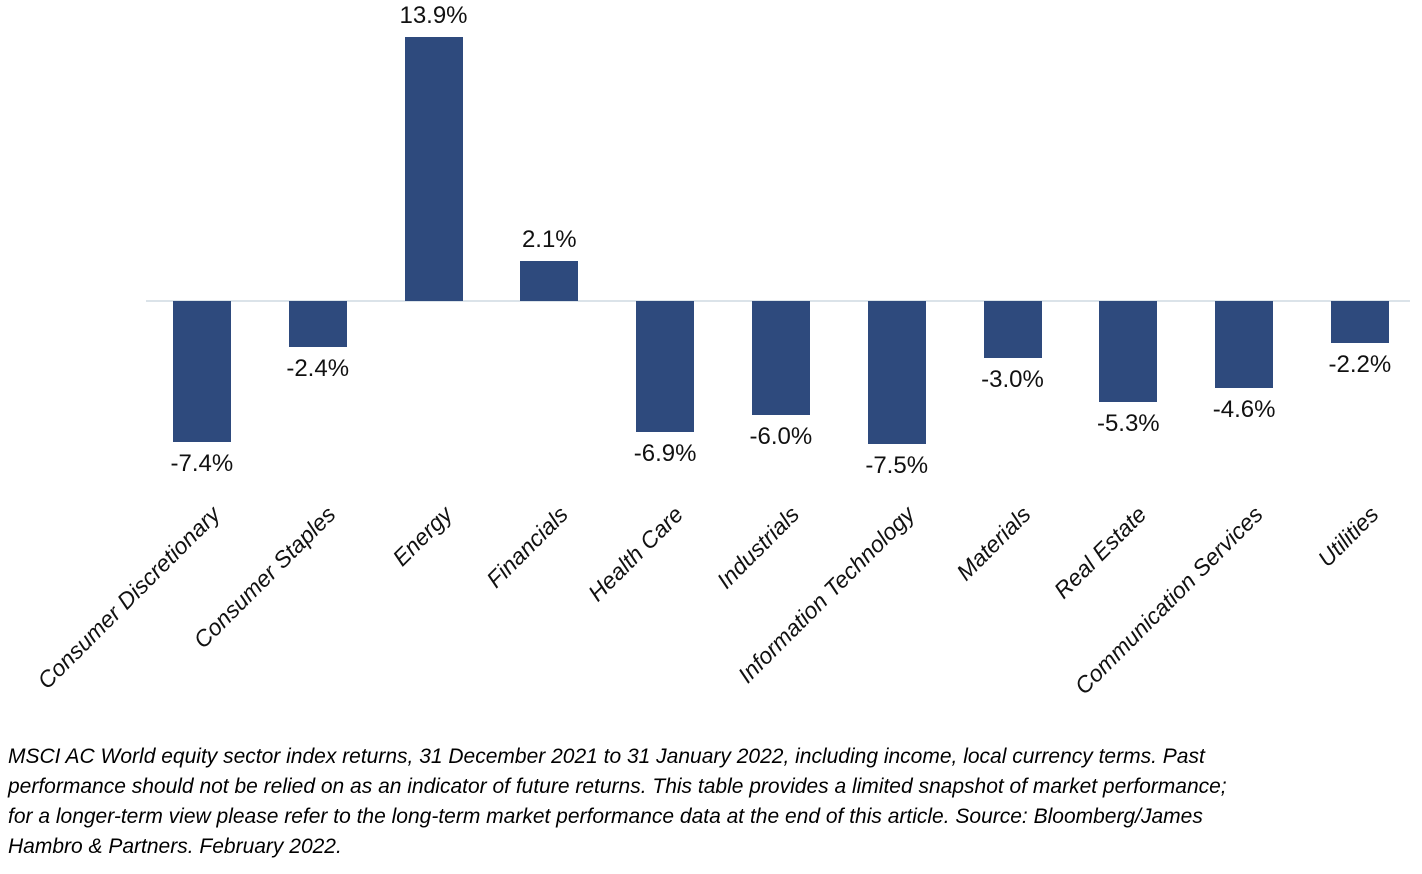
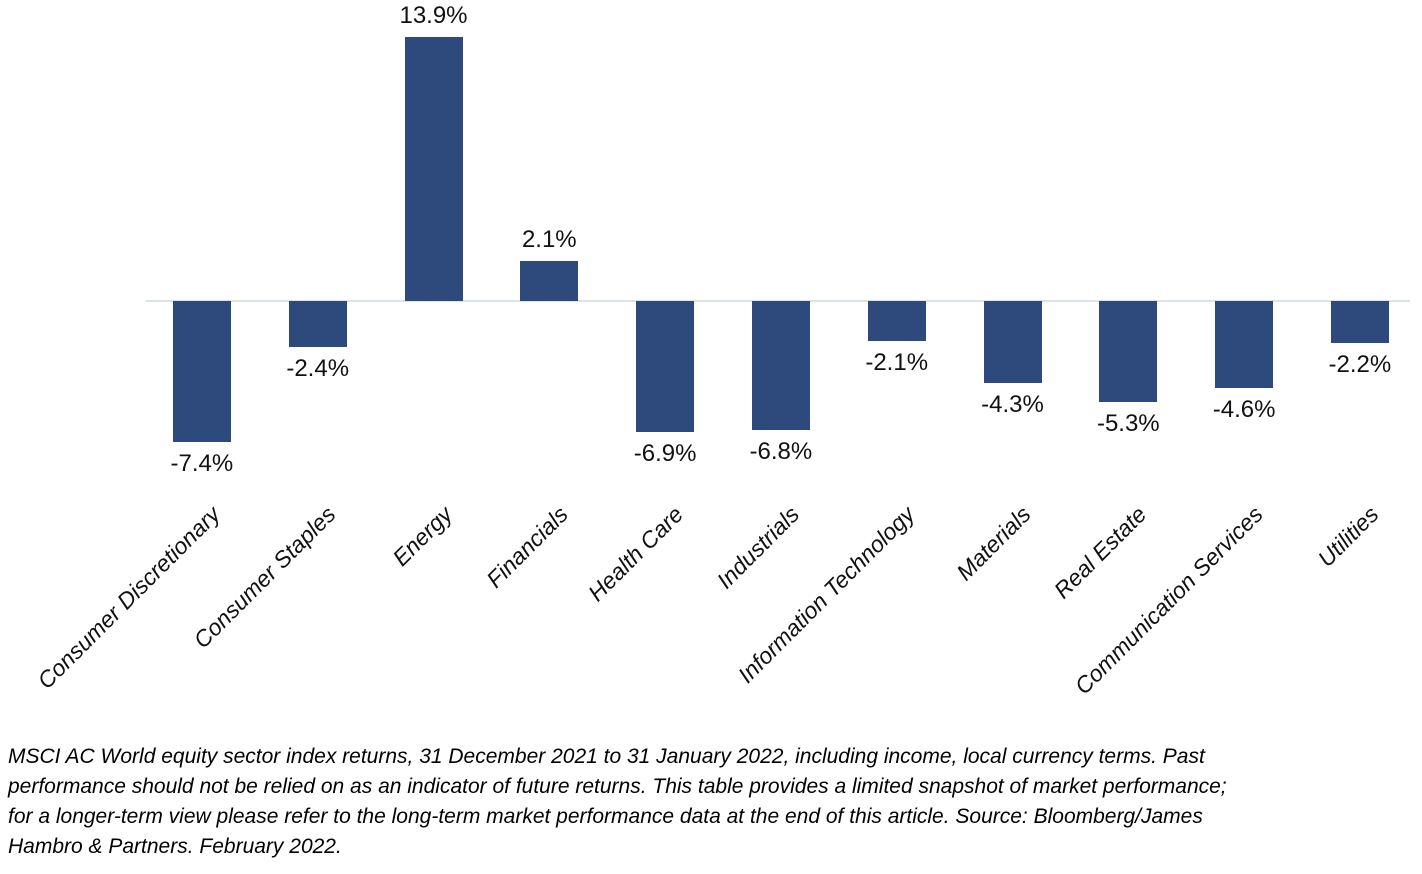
Industrials: -6.0% -> -6.8%
Information Technology: -7.5% -> -2.1%
Materials: -3.0% -> -4.3%
